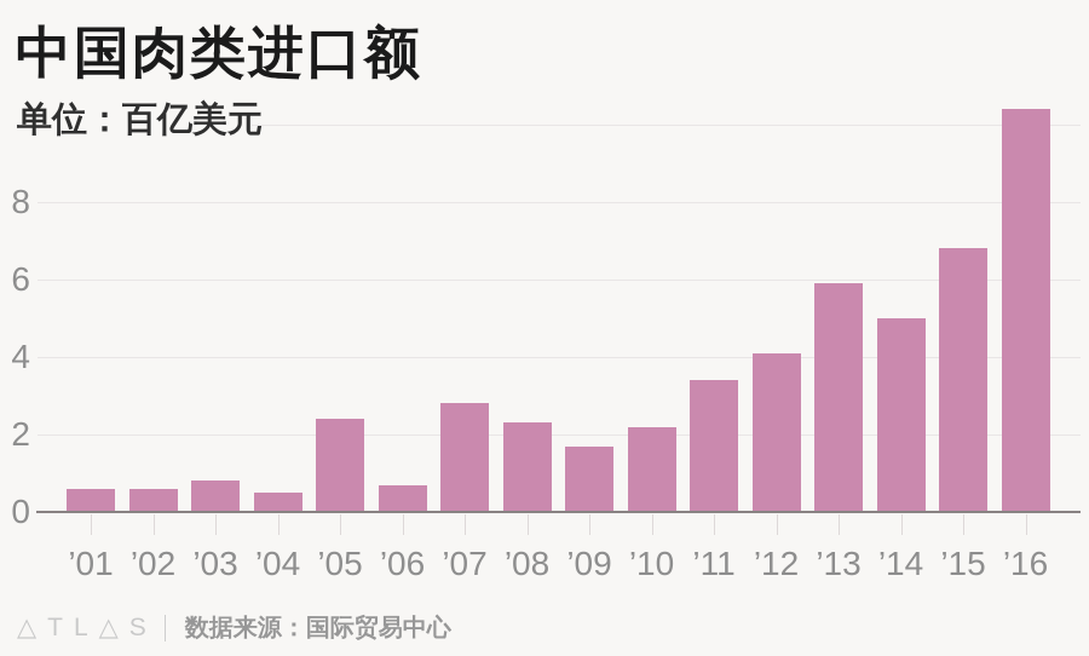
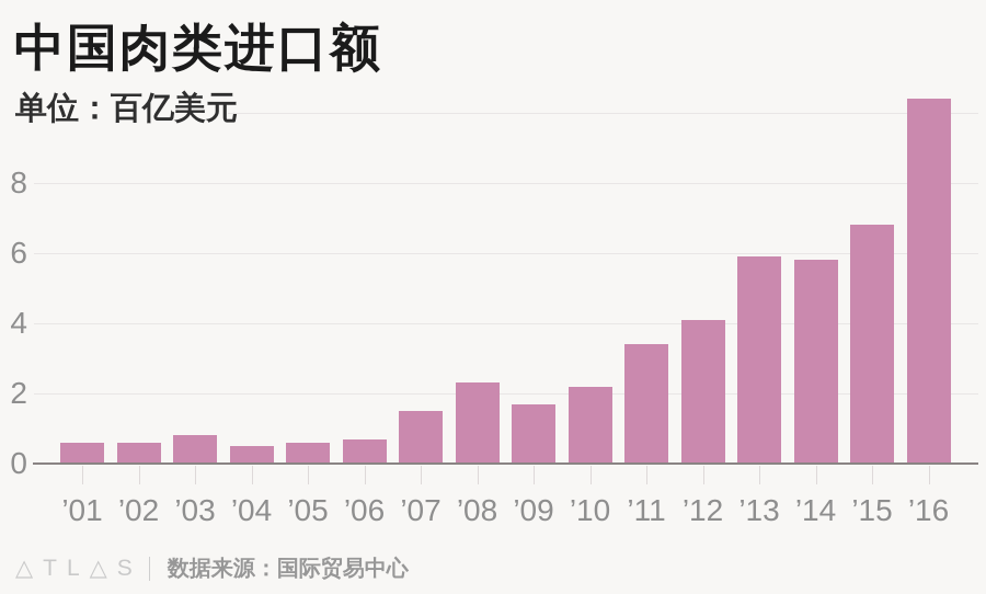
’05: 2.4 -> 0.6
’07: 2.8 -> 1.5
’14: 5.0 -> 5.8
